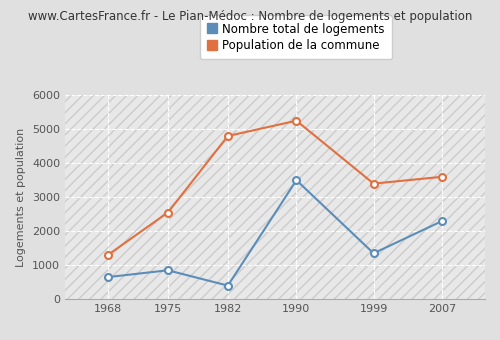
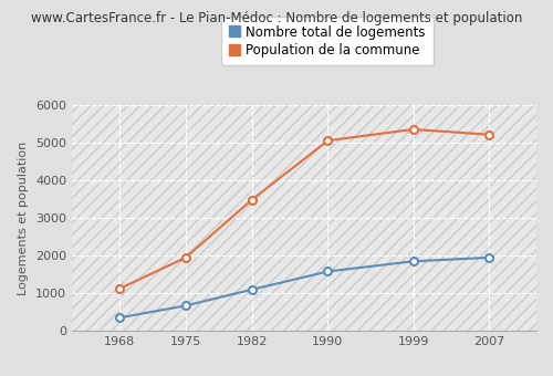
Nombre total de logements/1968: 650 -> 350
Population de la commune/1968: 1300 -> 1120
Nombre total de logements/1975: 850 -> 670
Population de la commune/1975: 2550 -> 1950
Nombre total de logements/1982: 400 -> 1100
Population de la commune/1982: 4800 -> 3490
Nombre total de logements/1990: 3500 -> 1580
Population de la commune/1990: 5250 -> 5060
Nombre total de logements/1999: 1350 -> 1850
Population de la commune/1999: 3400 -> 5360
Nombre total de logements/2007: 2300 -> 1950
Population de la commune/2007: 3600 -> 5220
